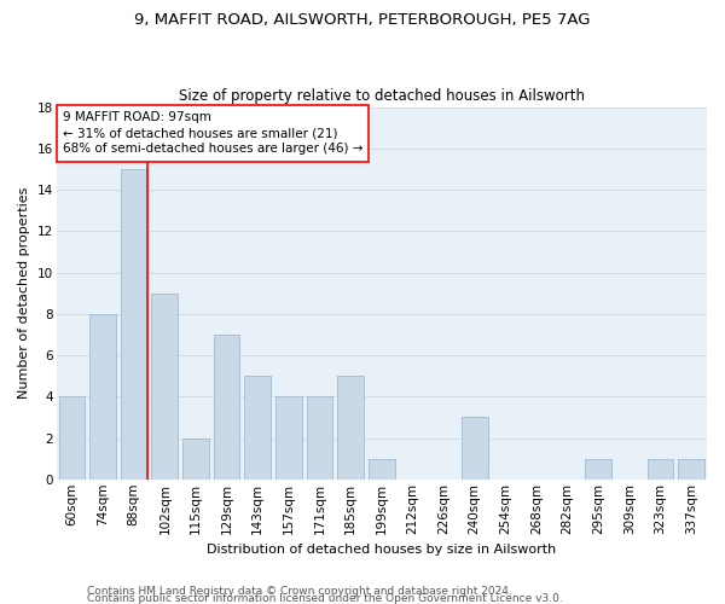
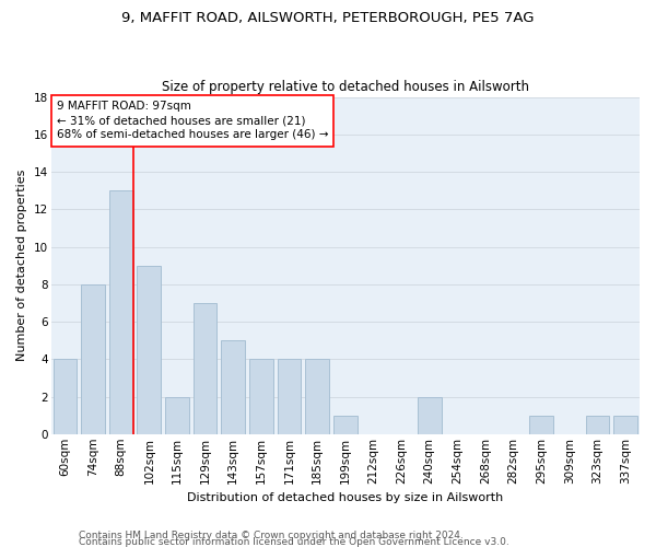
88sqm: 15 -> 13
185sqm: 5 -> 4
240sqm: 3 -> 2
